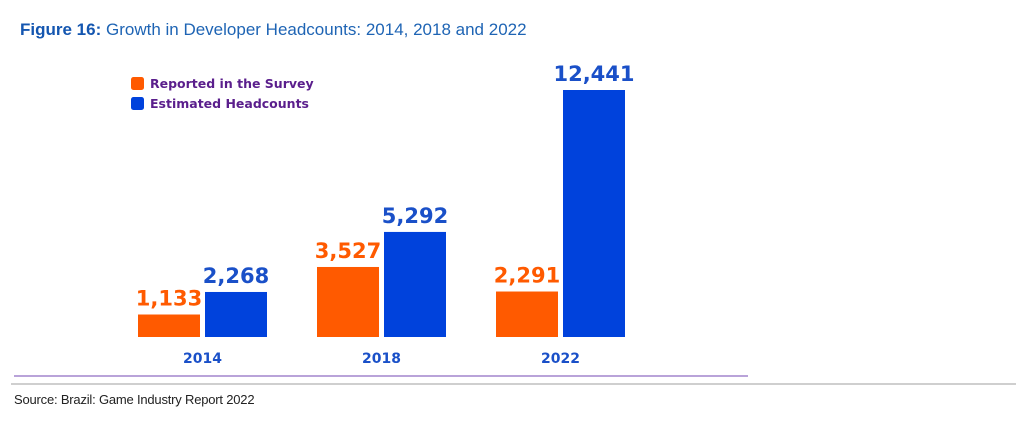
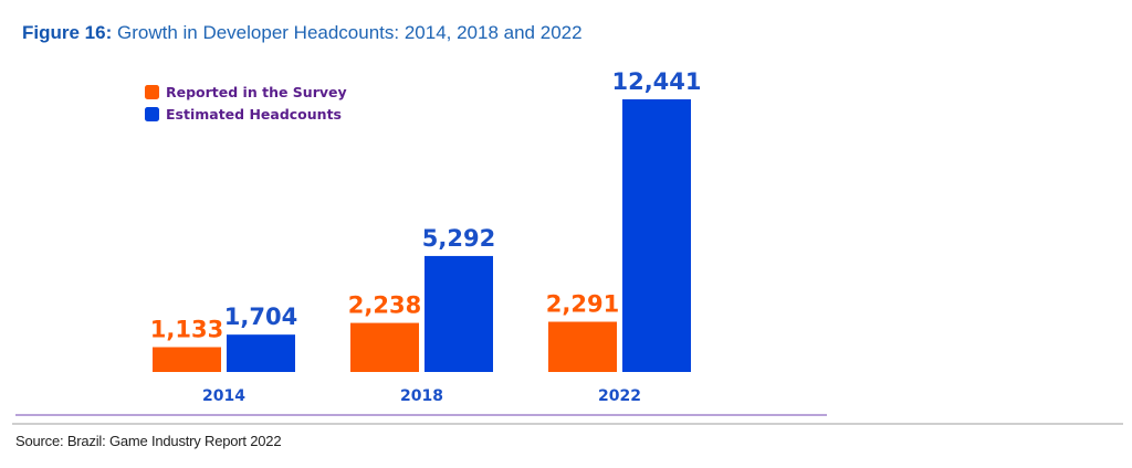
Estimated Headcounts/2014: 2,268 -> 1,704
Reported in the Survey/2018: 3,527 -> 2,238
